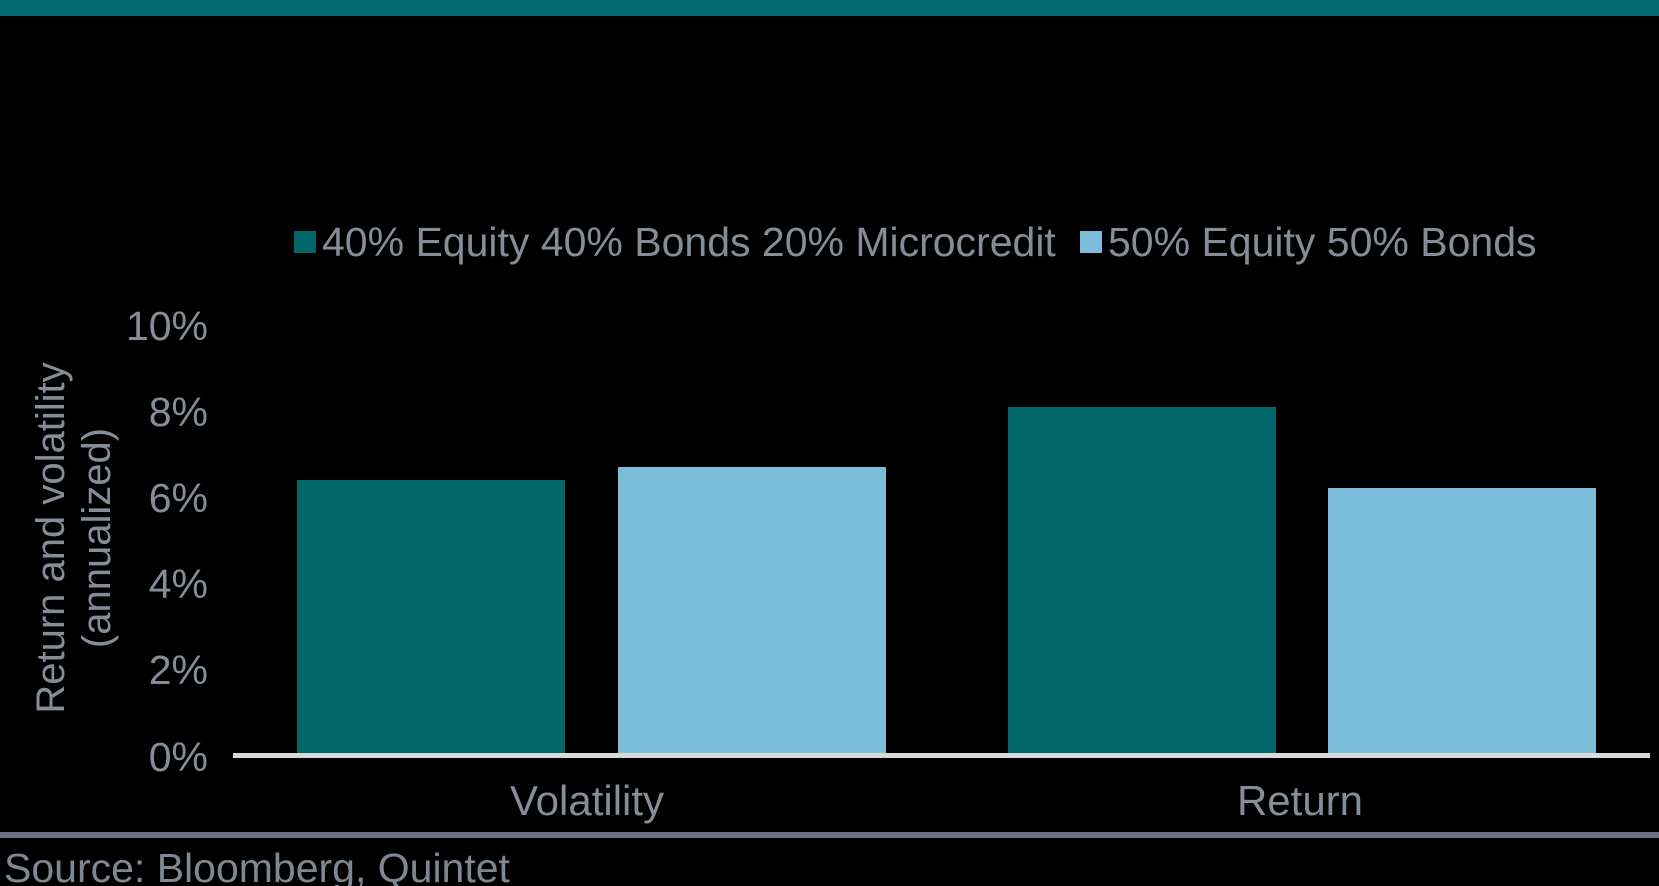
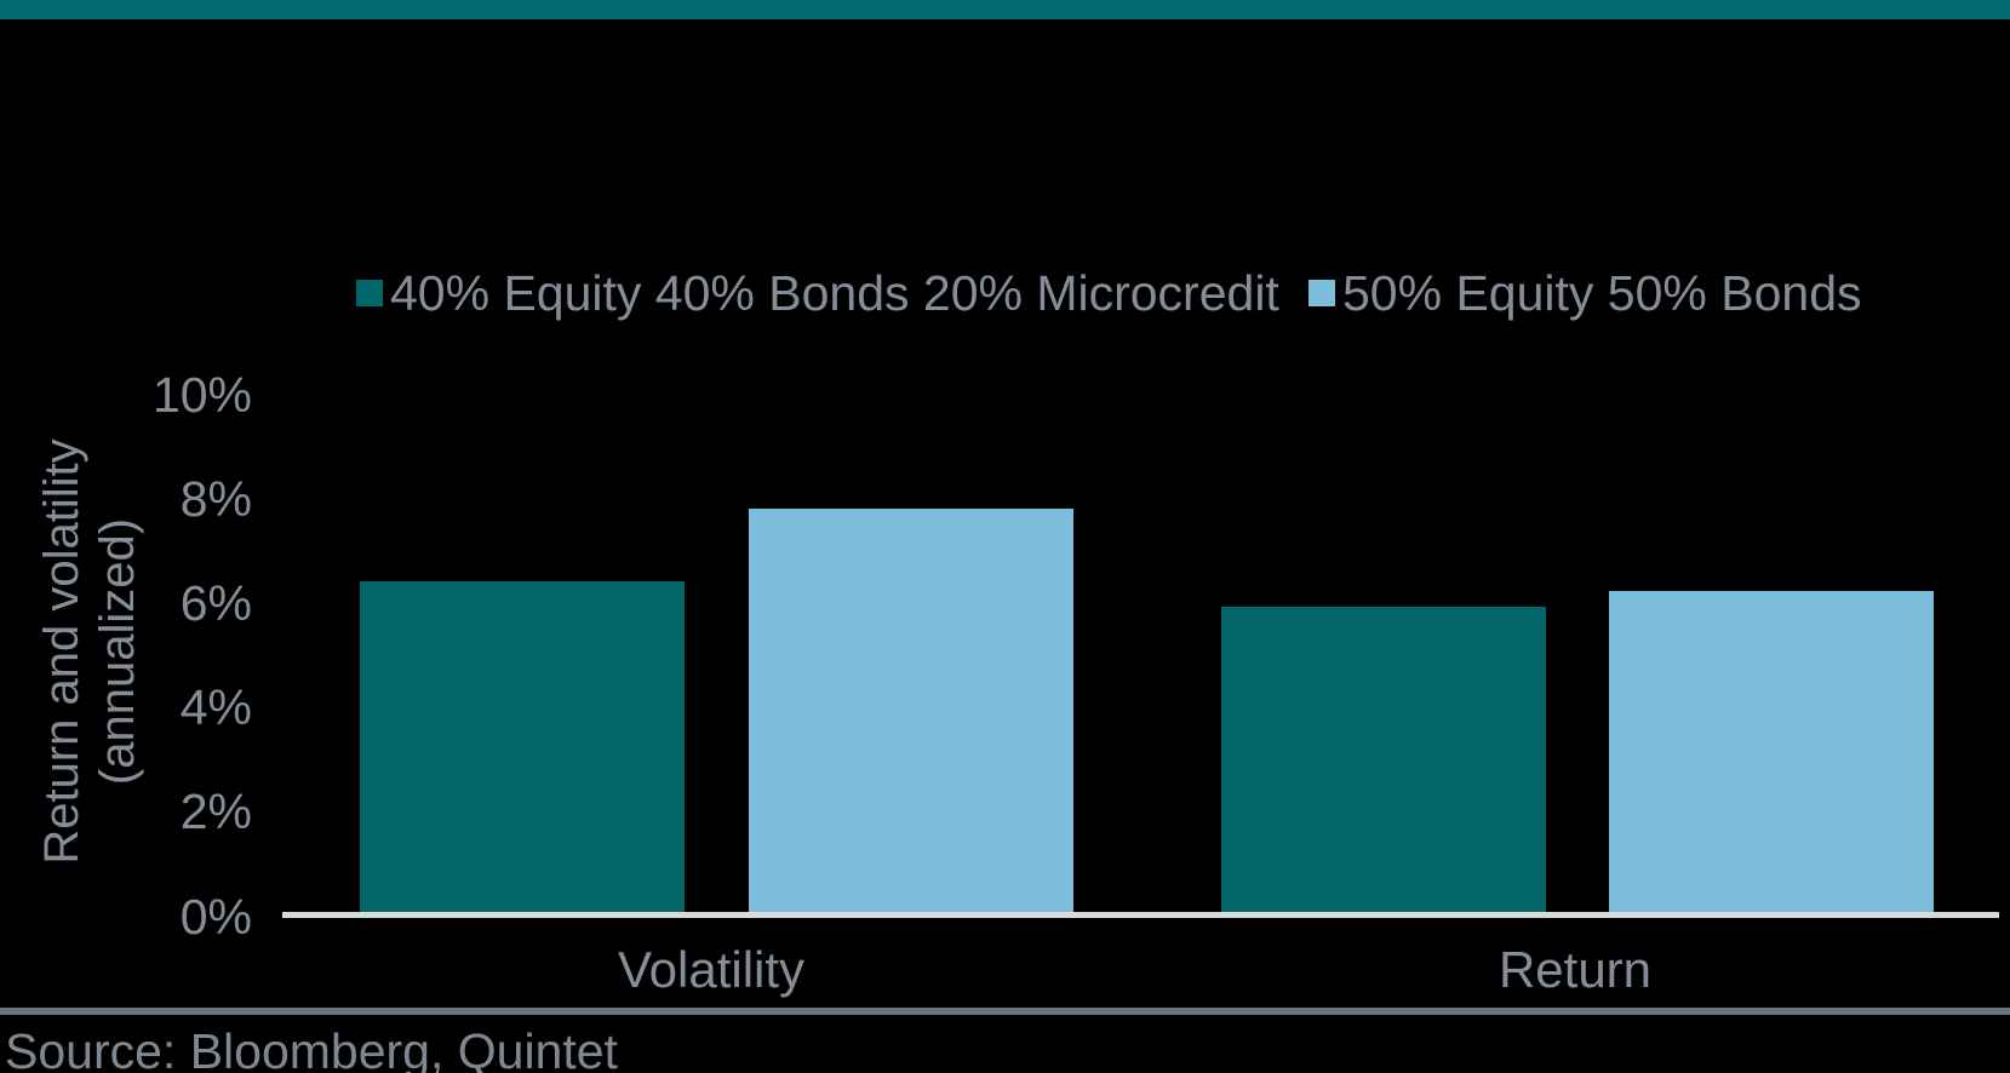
50% Equity 50% Bonds/Volatility: 6.7% -> 7.8%
40% Equity 40% Bonds 20% Microcredit/Return: 8.1% -> 5.9%
